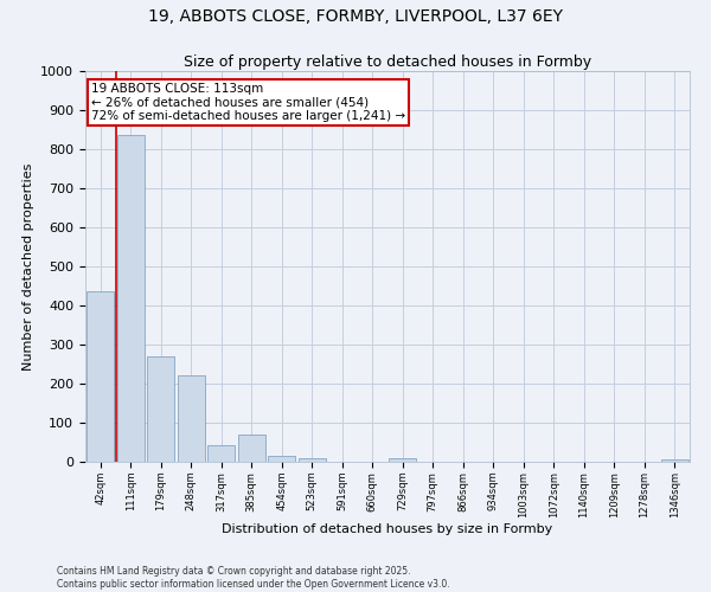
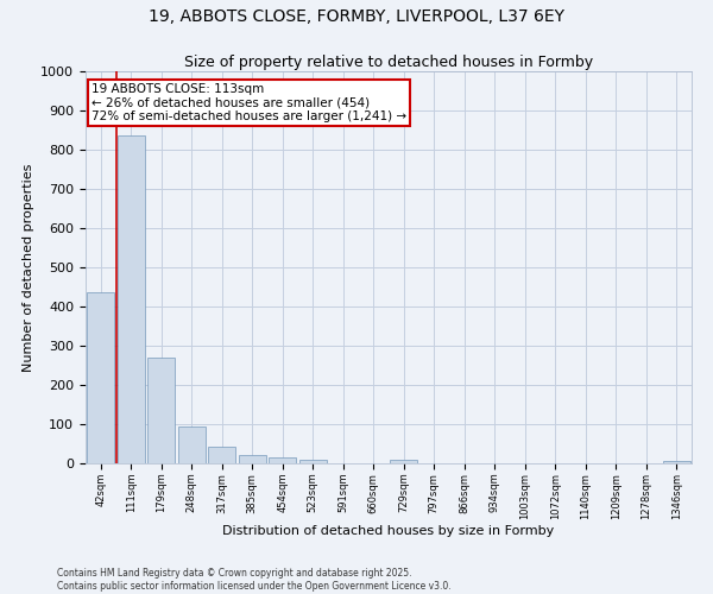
248sqm: 220 -> 95
385sqm: 70 -> 20
